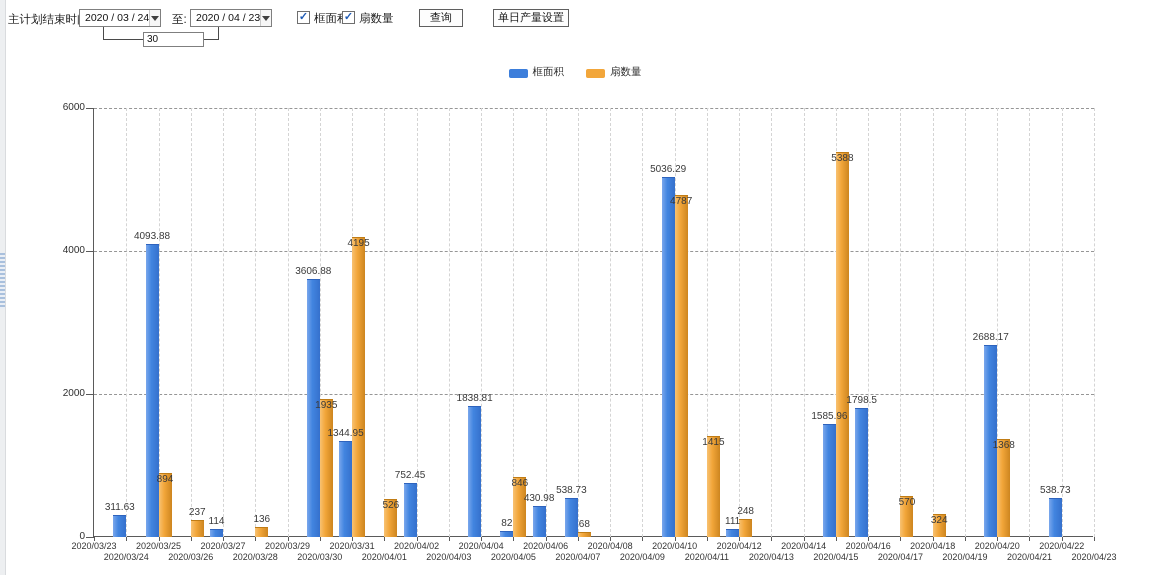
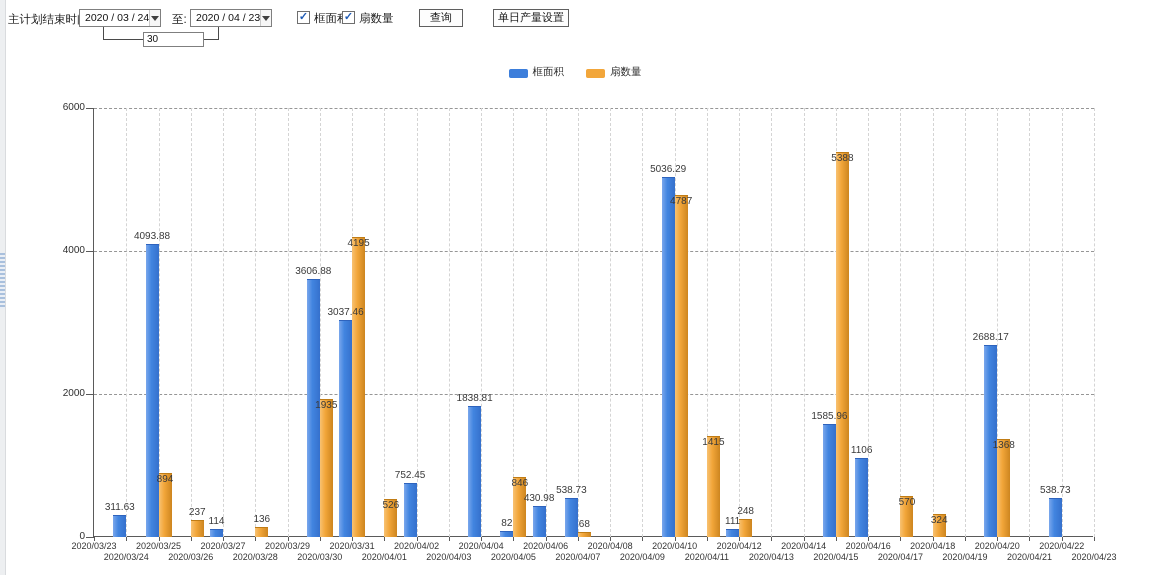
框面积/2020/03/31: 1344.95 -> 3037.46
框面积/2020/04/16: 1798.5 -> 1106
